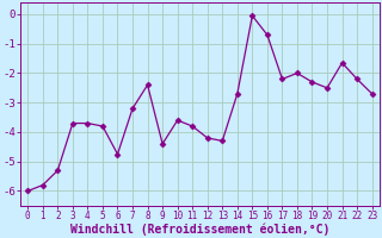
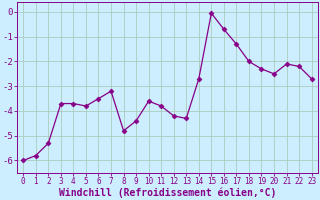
6: -4.75 -> -3.50
8: -2.40 -> -4.80
17: -2.20 -> -1.30
21: -1.65 -> -2.10
